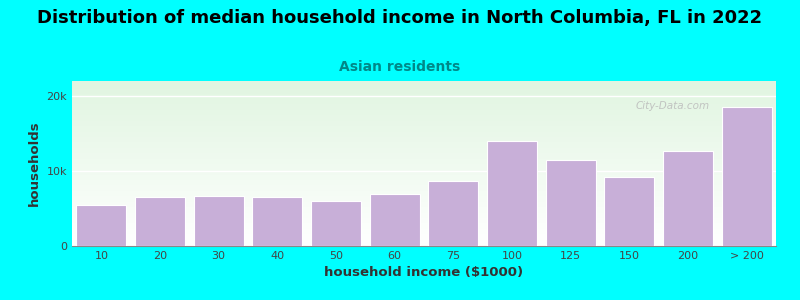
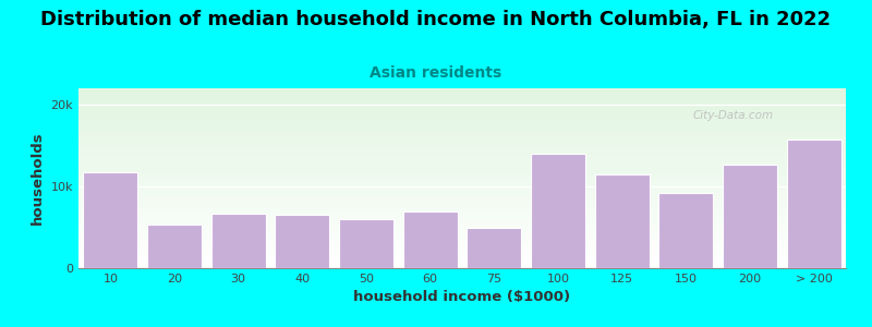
10: 5.5k -> 11.8k
20: 6.5k -> 5.4k
75: 8.7k -> 5.0k
> 200: 18.5k -> 15.8k
